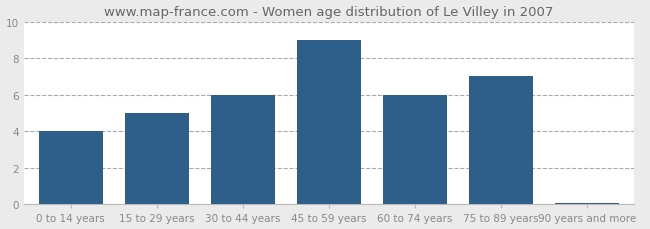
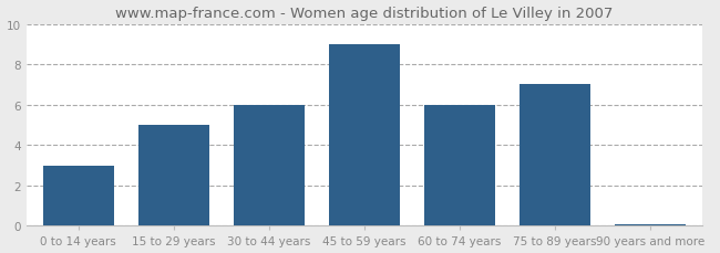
0 to 14 years: 4.0 -> 3.0
